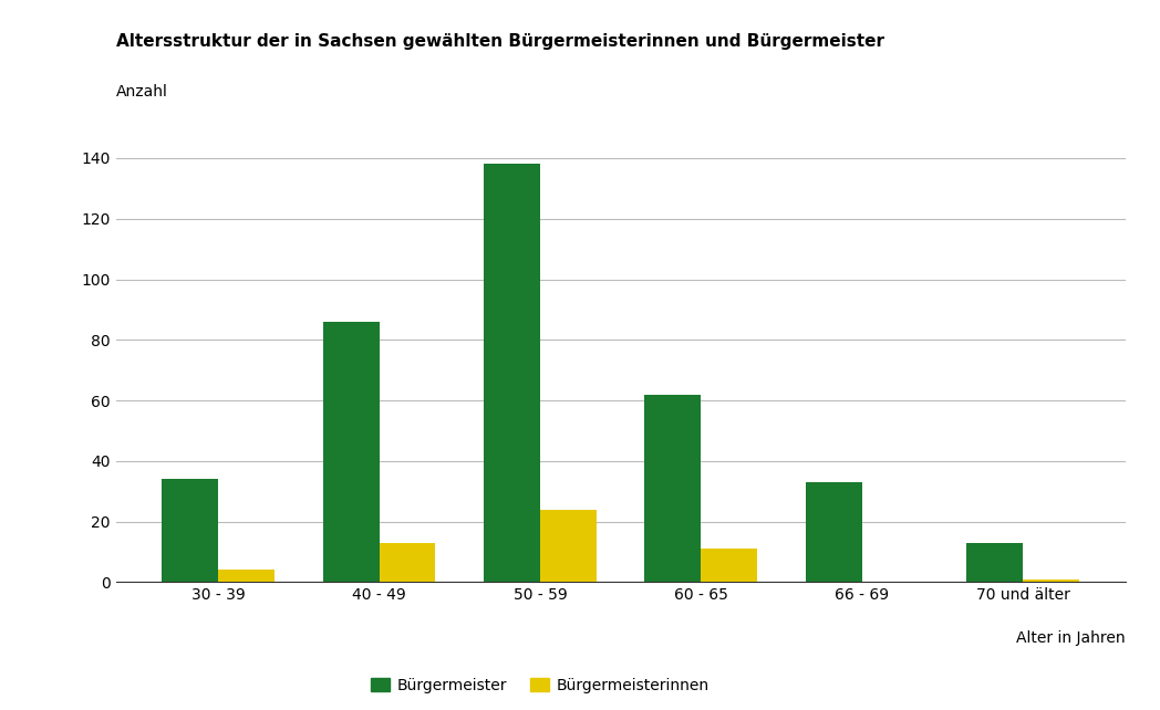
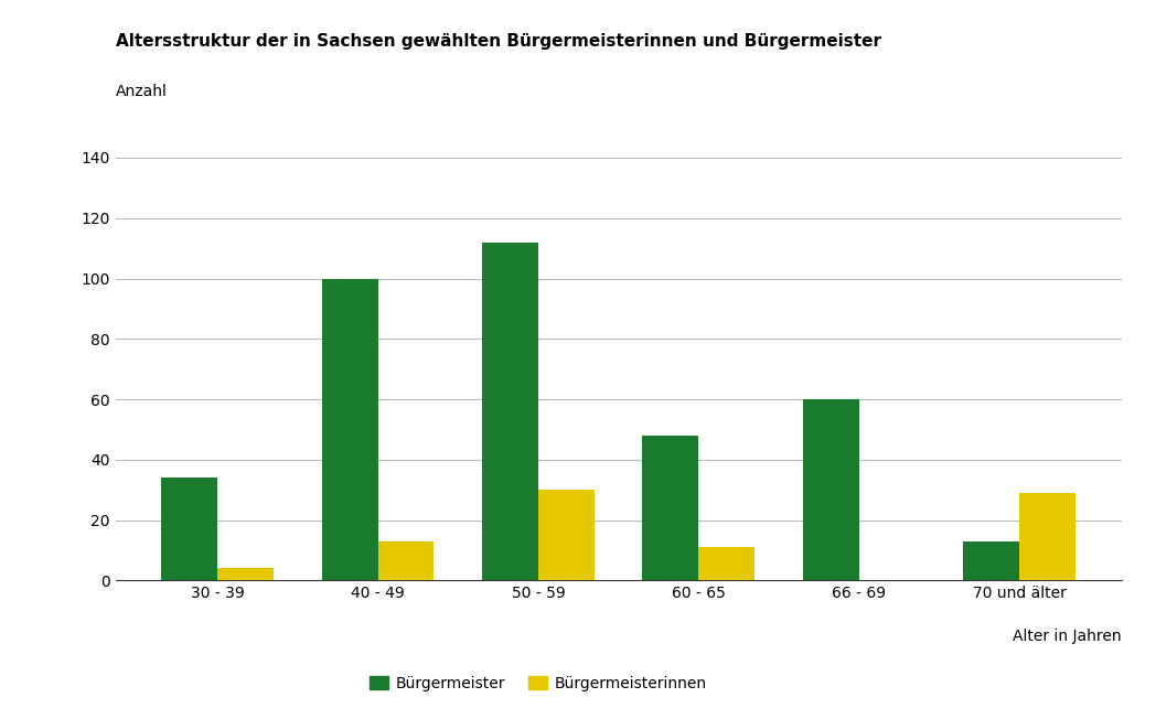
Bürgermeister/40 - 49: 86 -> 100
Bürgermeister/50 - 59: 138 -> 112
Bürgermeisterinnen/50 - 59: 24 -> 30
Bürgermeister/60 - 65: 62 -> 48
Bürgermeister/66 - 69: 33 -> 60
Bürgermeisterinnen/70 und älter: 1 -> 29
